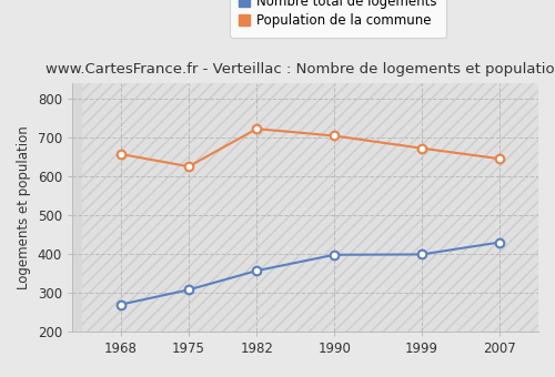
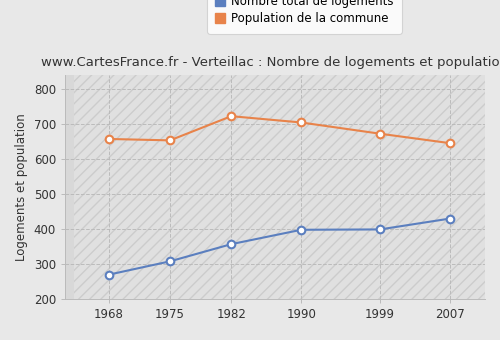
Population de la commune/1975: 625 -> 653
